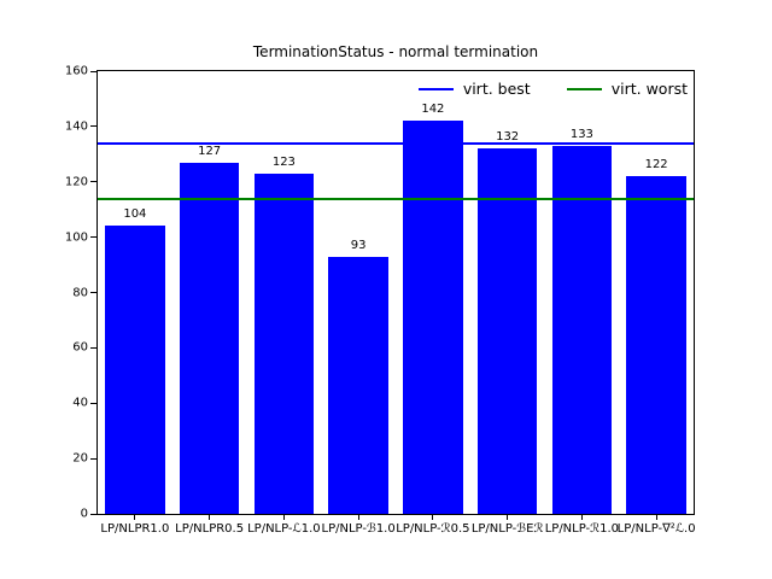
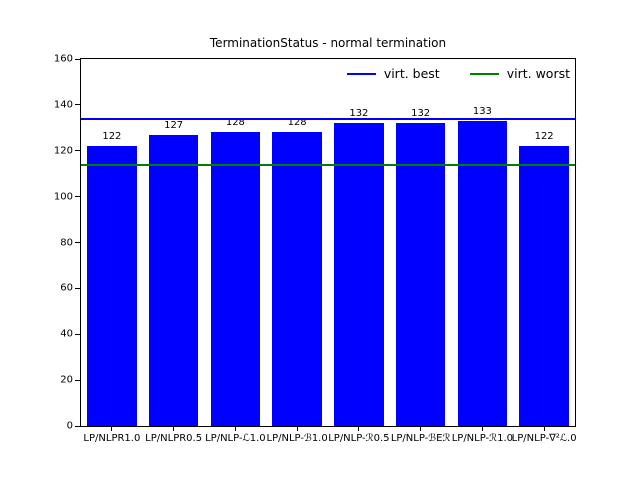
LP/NLPR1.0: 104 -> 122
LP/NLP-ℒ1.0: 123 -> 128
LP/NLP-ℬ1.0: 93 -> 128
LP/NLP-ℛ0.5: 142 -> 132
